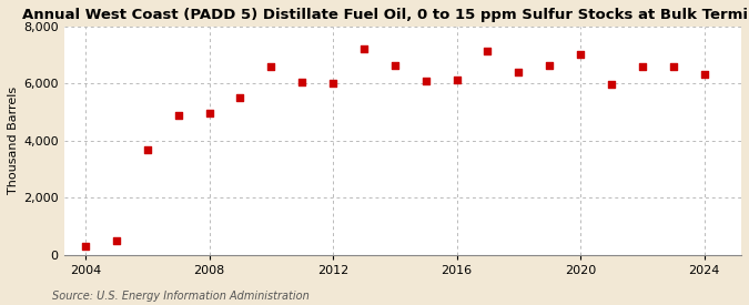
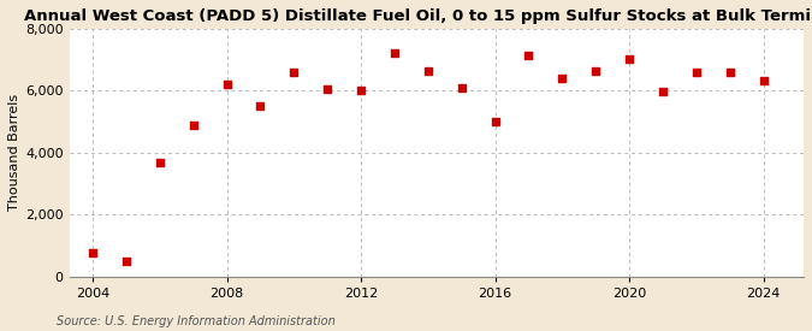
2004: 300 -> 750
2008: 4,950 -> 6,200
2016: 6,130 -> 5,000
